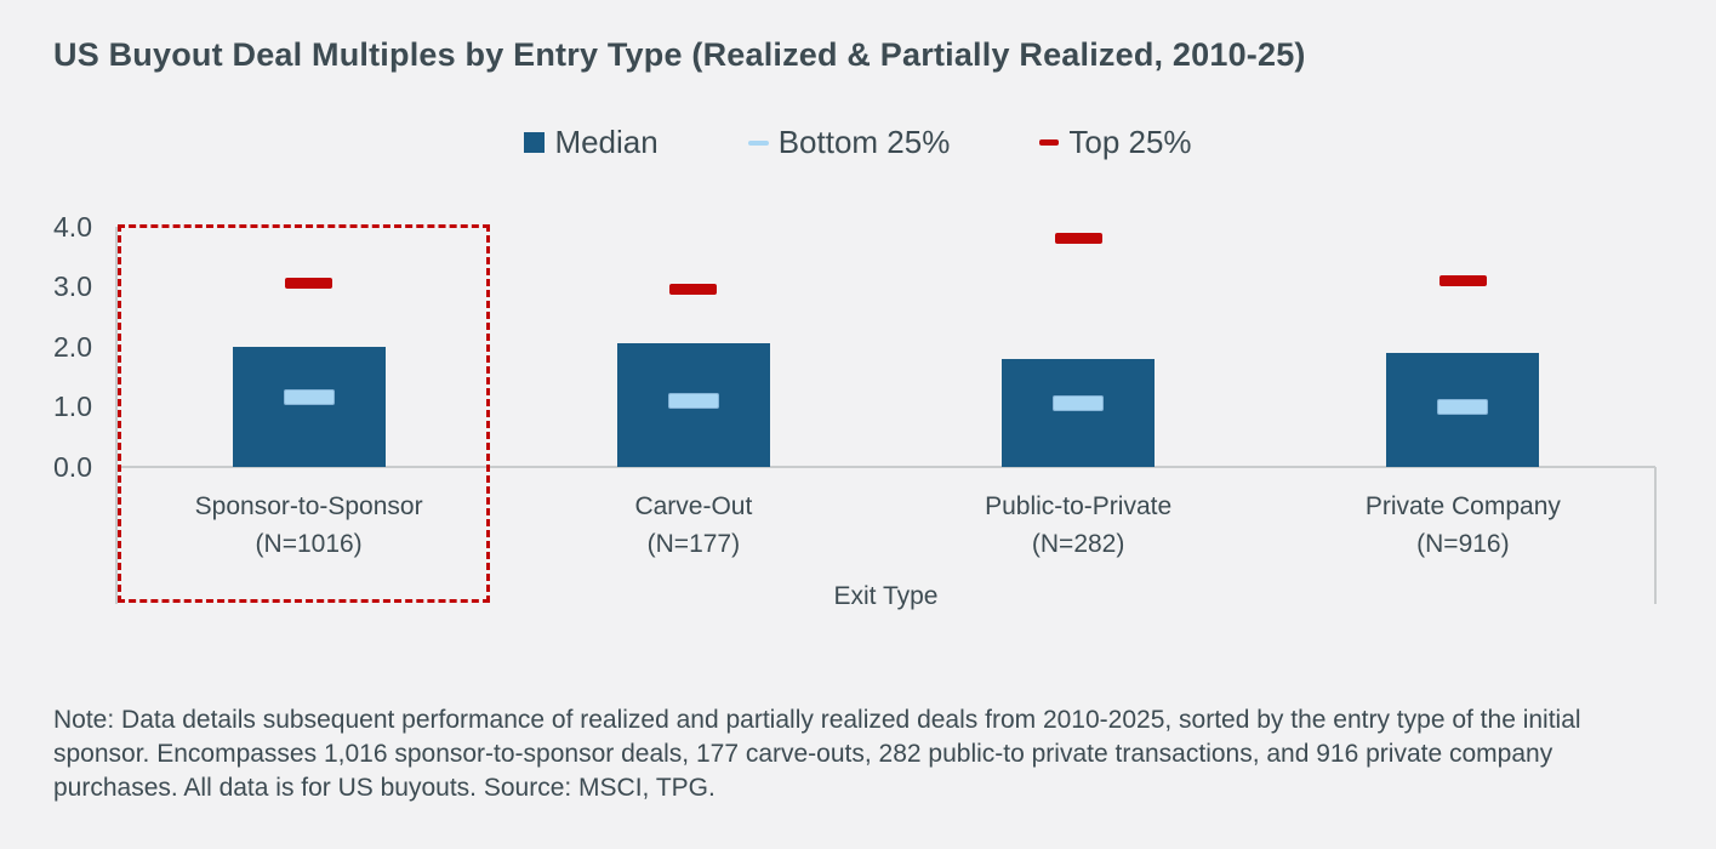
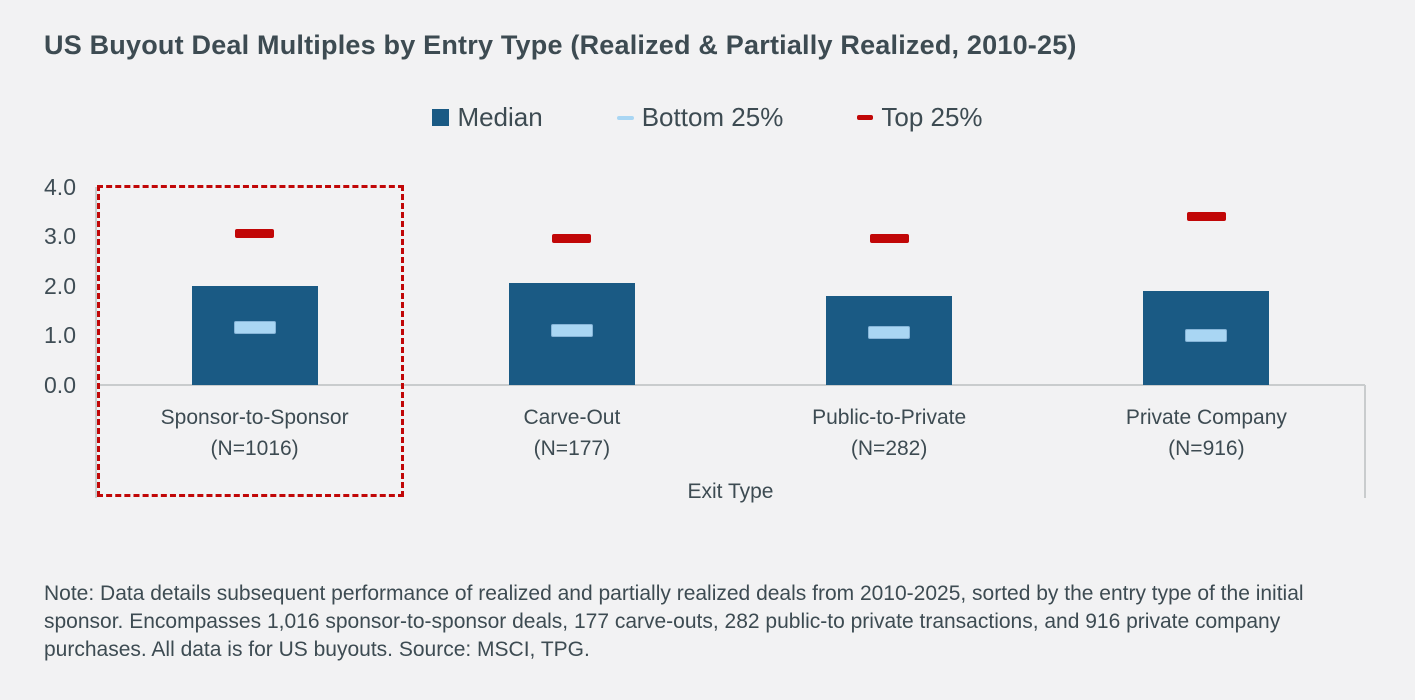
Top 25%/Public-to-Private: 3.8 -> 3.0
Top 25%/Private Company: 3.1 -> 3.4
